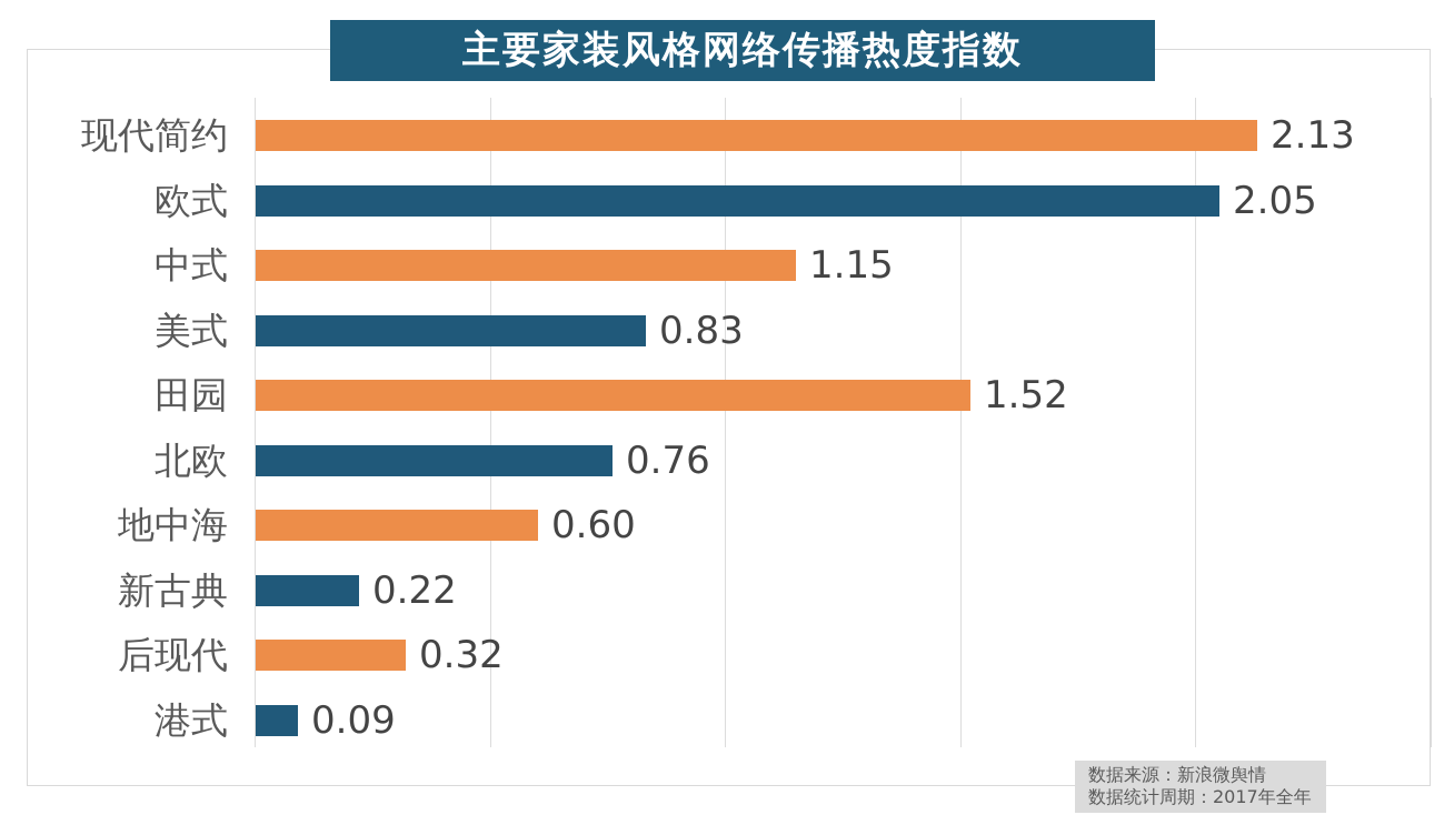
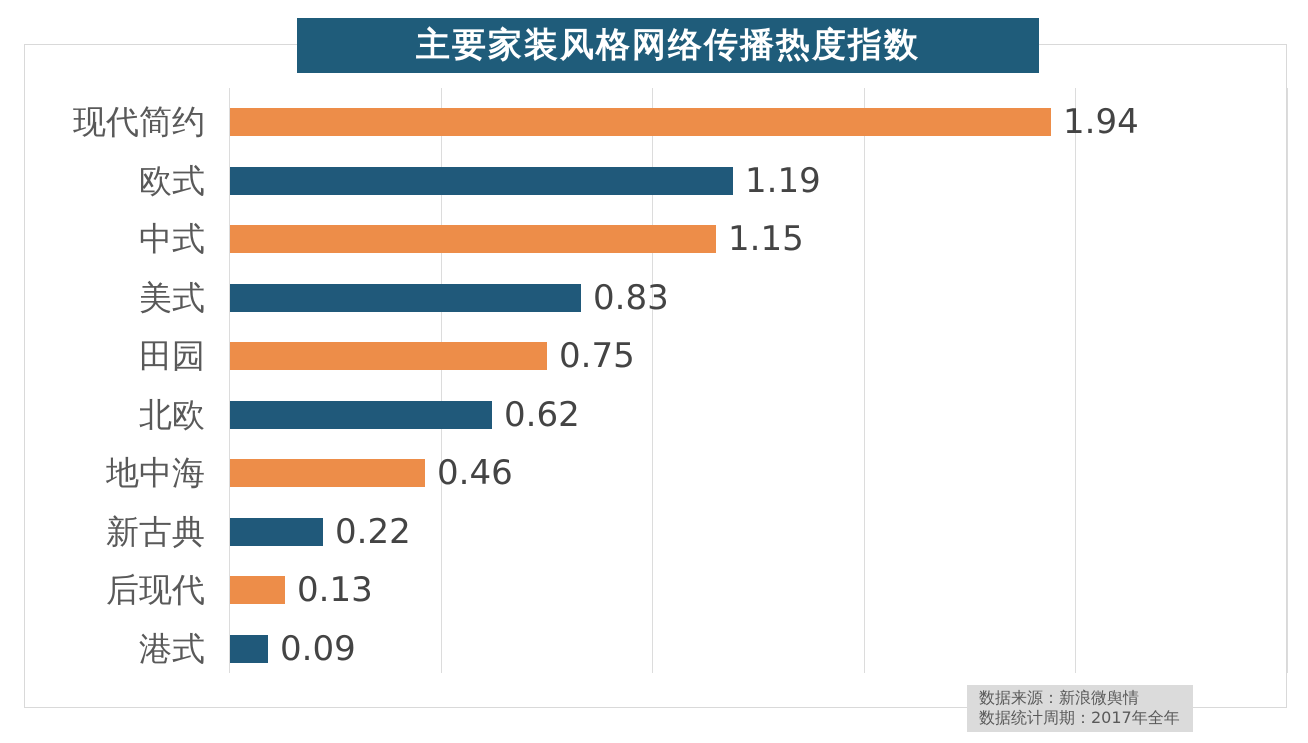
现代简约: 2.13 -> 1.94
欧式: 2.05 -> 1.19
田园: 1.52 -> 0.75
北欧: 0.76 -> 0.62
地中海: 0.60 -> 0.46
后现代: 0.32 -> 0.13
